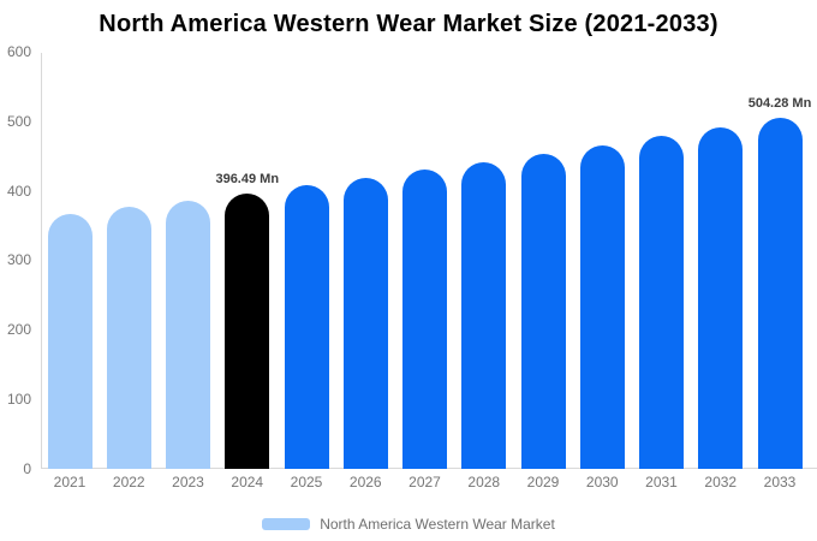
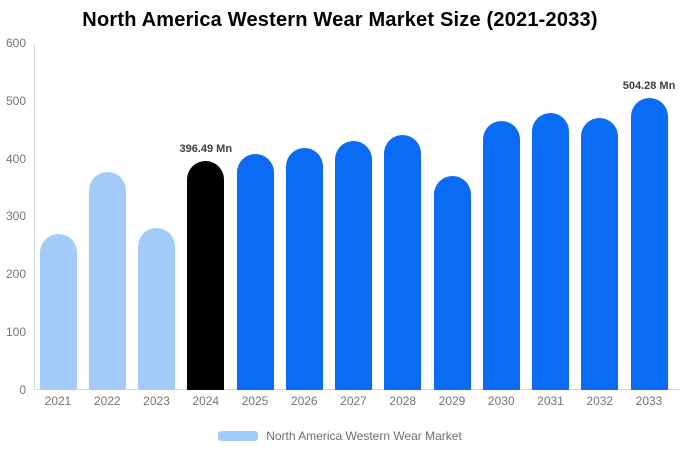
2021: 370 -> 270
2023: 390 -> 280
2029: 450 -> 370
2032: 490 -> 470
